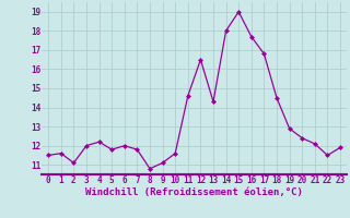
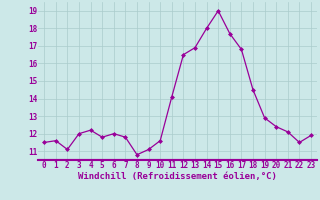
11: 14.6 -> 14.1
13: 14.3 -> 16.9
